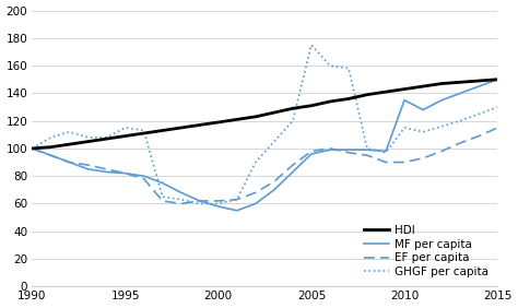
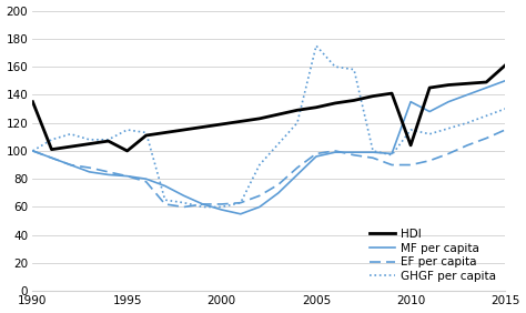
HDI/1990: 100 -> 135
HDI/1995: 109 -> 100
HDI/2010: 143 -> 104
HDI/2015: 150 -> 161
